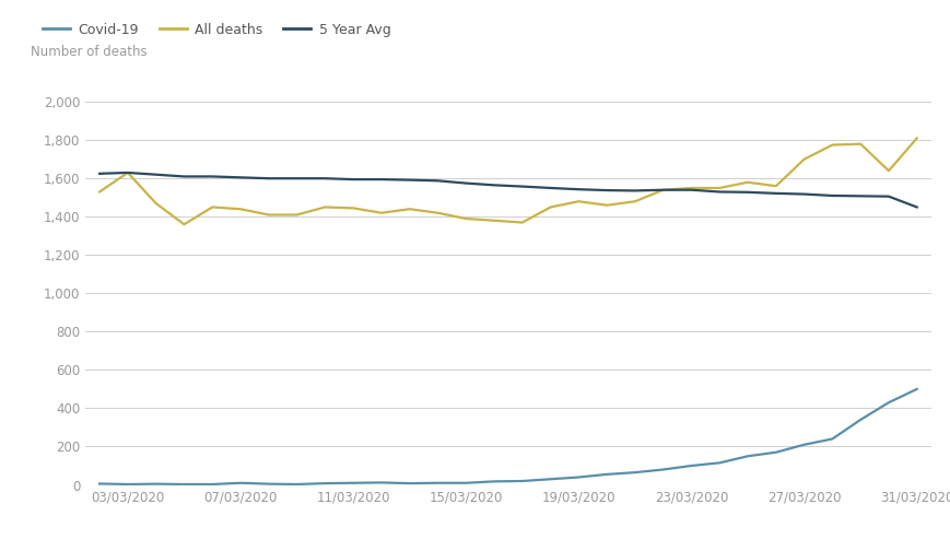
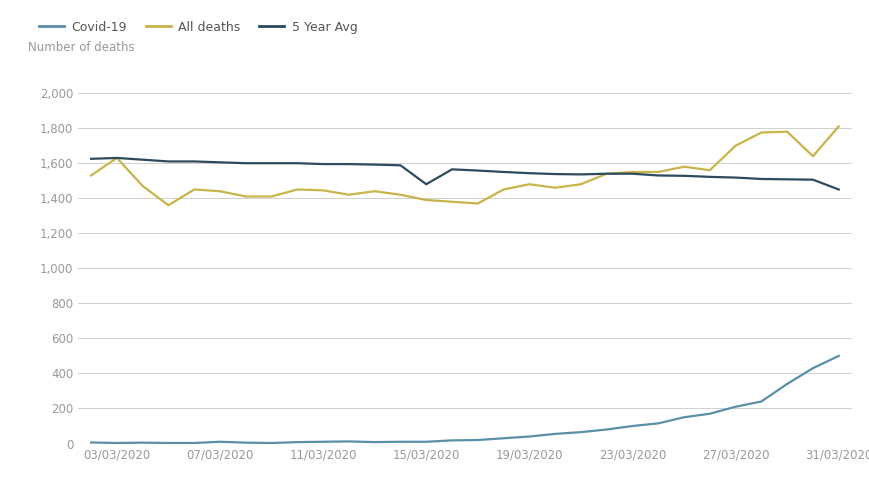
5 Year Avg/15/03/2020: 1,580 -> 1,480
